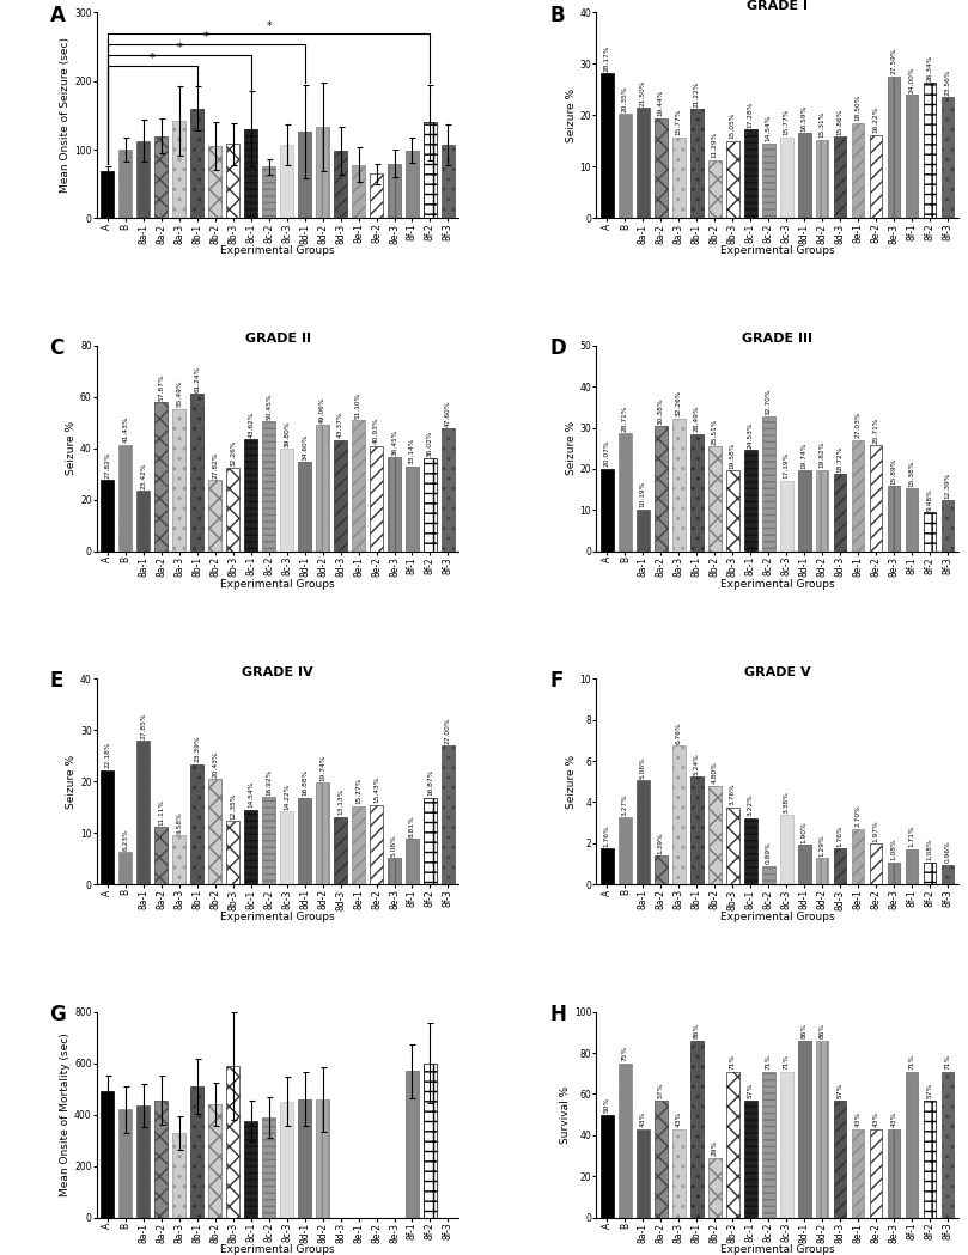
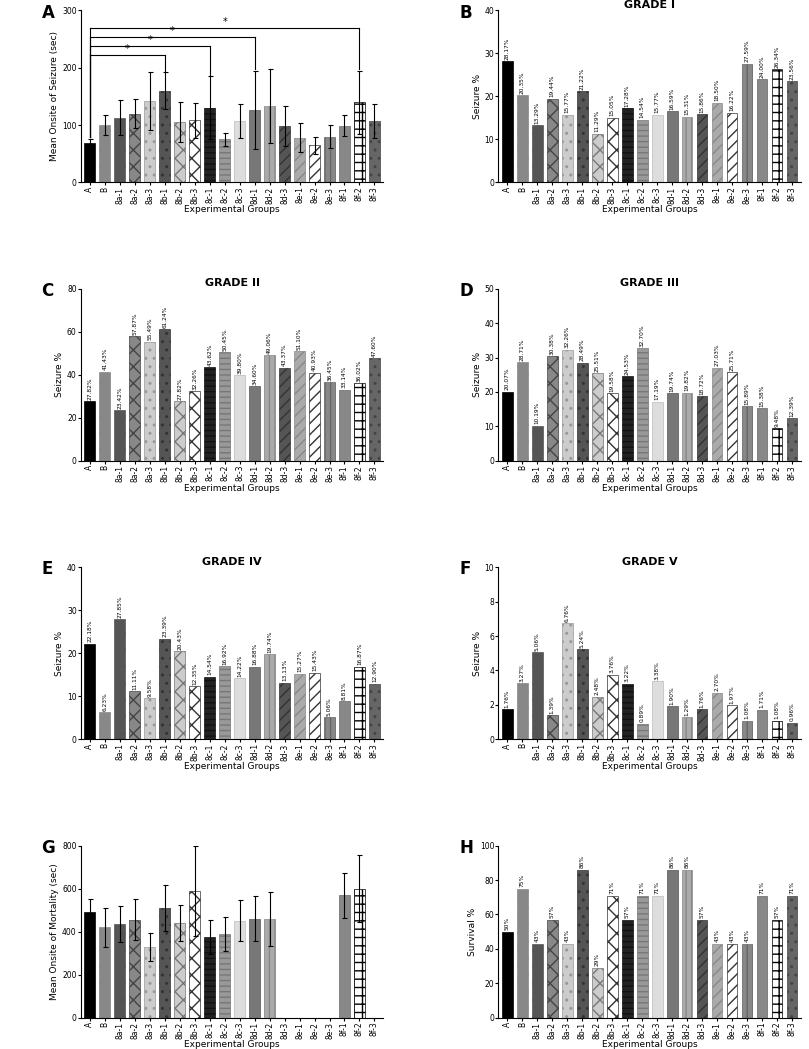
GRADE I/8a-1: 21.5 -> 13.3
GRADE IV/8f-3: 27.0 -> 12.9
GRADE V/8b-2: 4.8 -> 2.5
